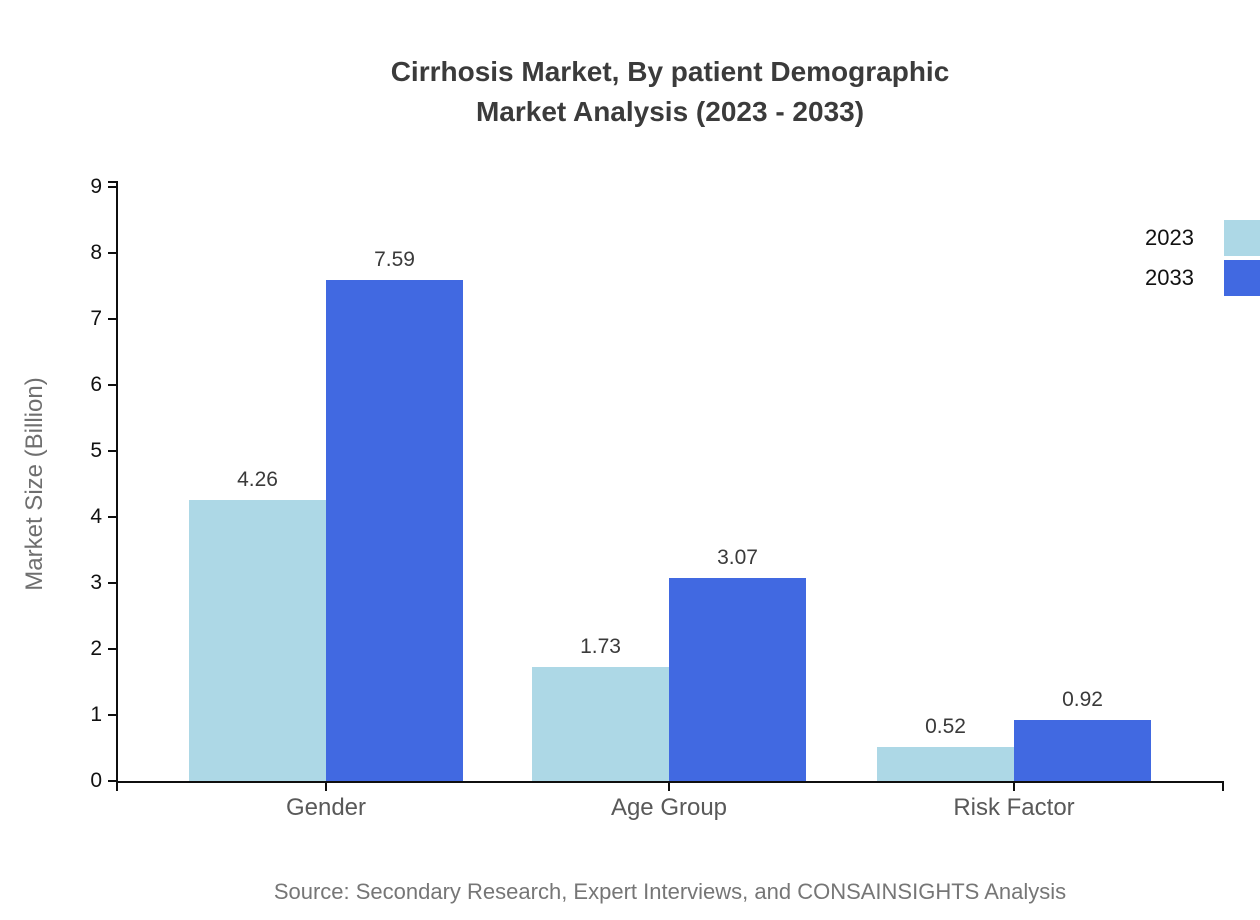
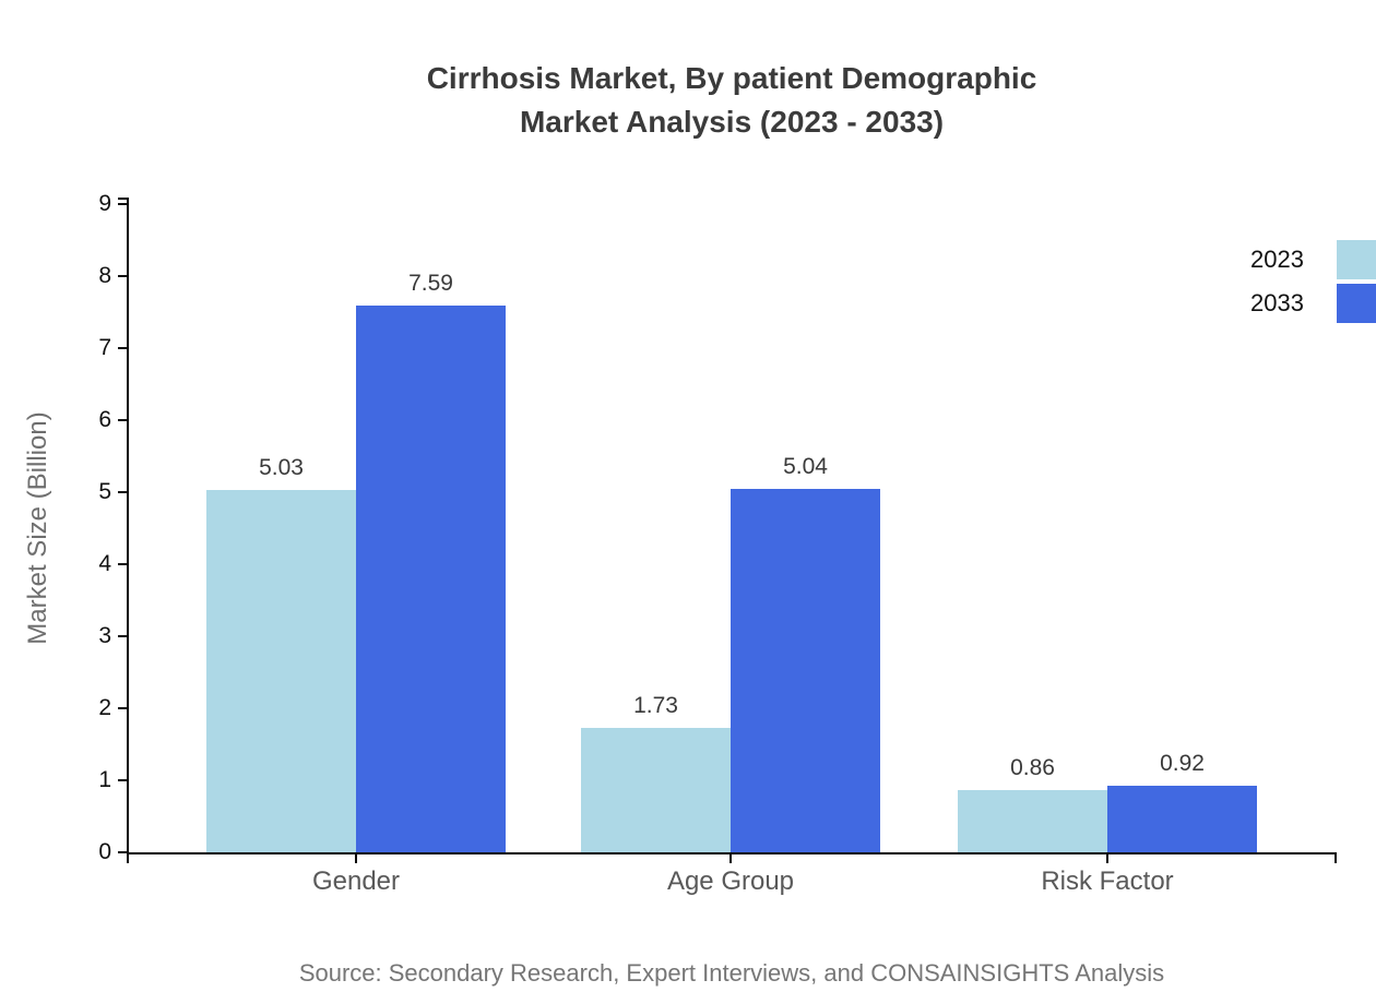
2023/Gender: 4.26 -> 5.03
2033/Age Group: 3.07 -> 5.04
2023/Risk Factor: 0.52 -> 0.86
